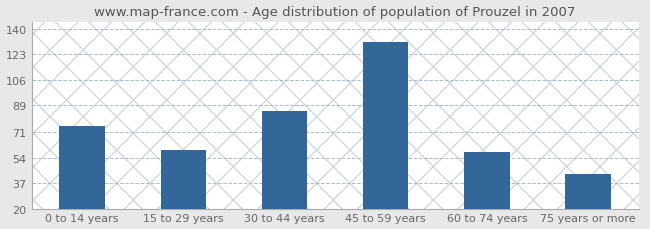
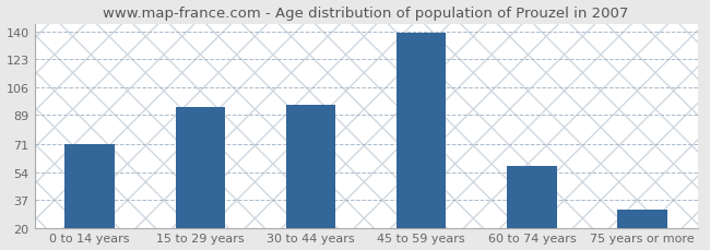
0 to 14 years: 75 -> 71
15 to 29 years: 59 -> 94
30 to 44 years: 85 -> 95
45 to 59 years: 131 -> 139
75 years or more: 43 -> 31
